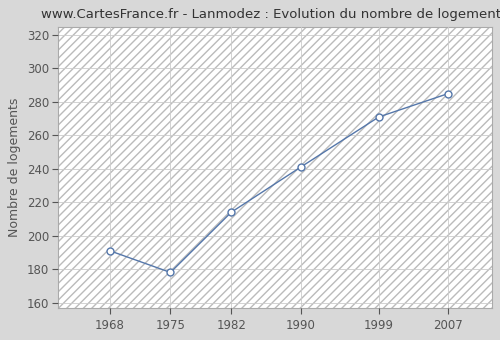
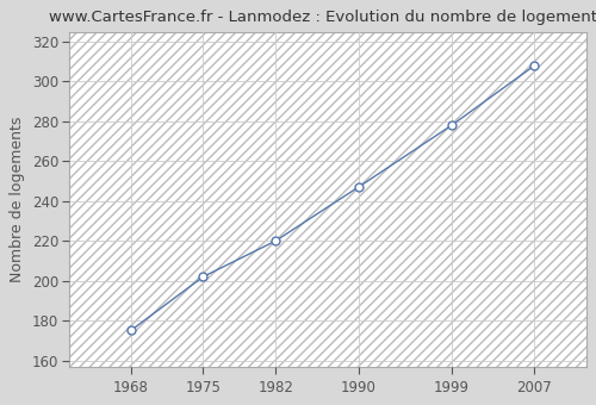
1968: 191 -> 175
1975: 178 -> 202
1982: 214 -> 220
1990: 241 -> 247
1999: 271 -> 278
2007: 285 -> 308
